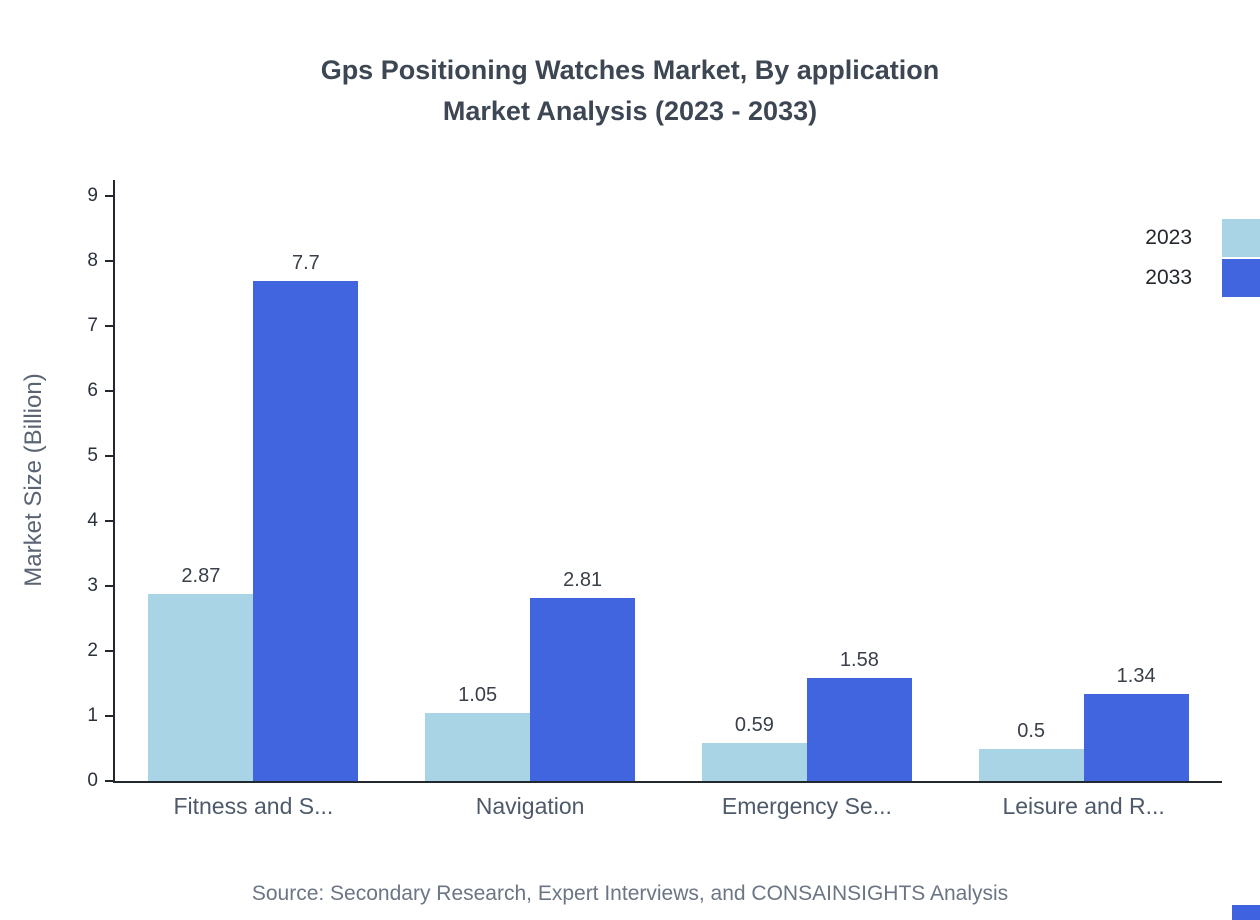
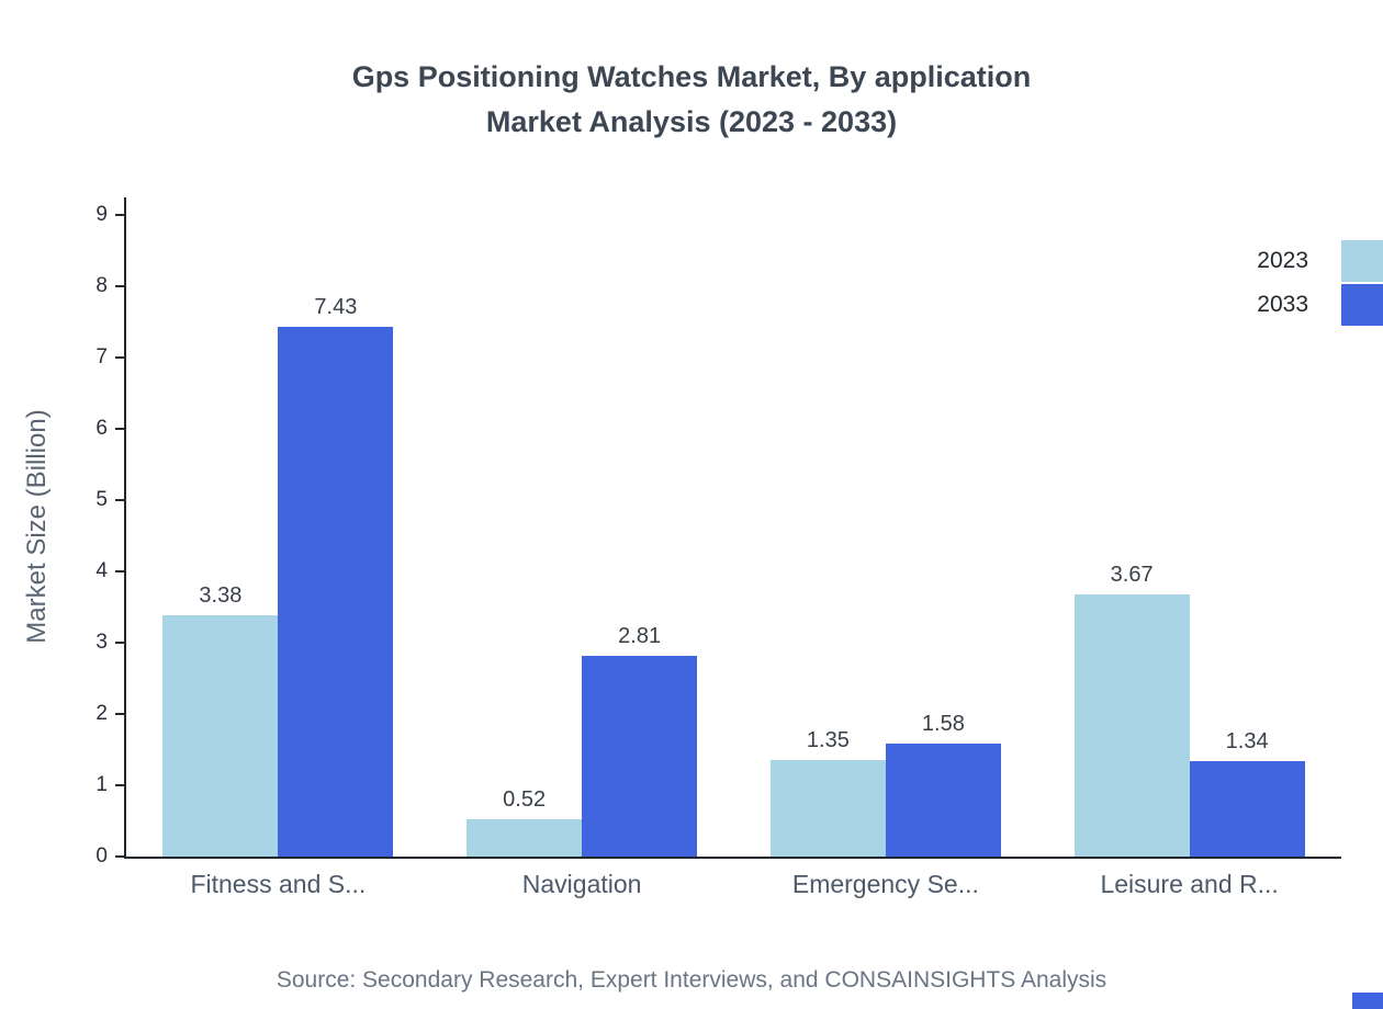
2023/Fitness and S...: 2.87 -> 3.38
2033/Fitness and S...: 7.7 -> 7.43
2023/Navigation: 1.05 -> 0.52
2023/Emergency Se...: 0.59 -> 1.35
2023/Leisure and R...: 0.5 -> 3.67
